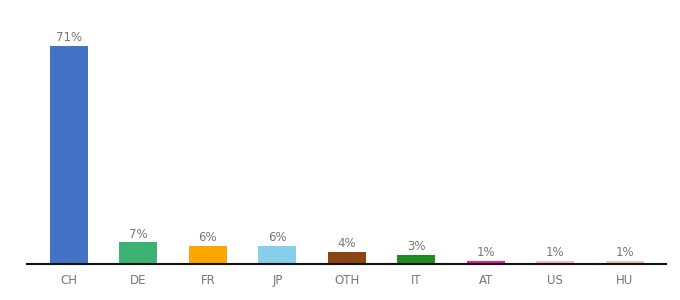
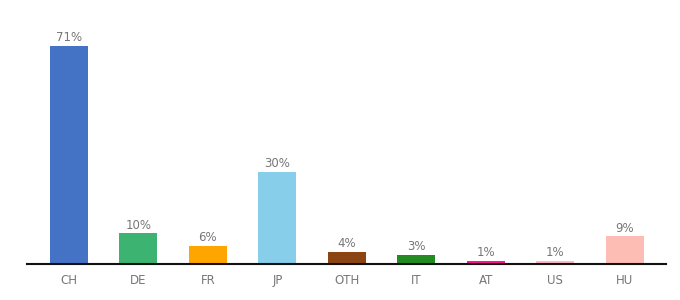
DE: 7% -> 10%
JP: 6% -> 30%
HU: 1% -> 9%
